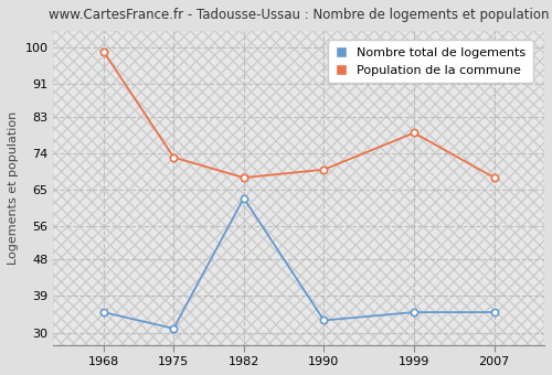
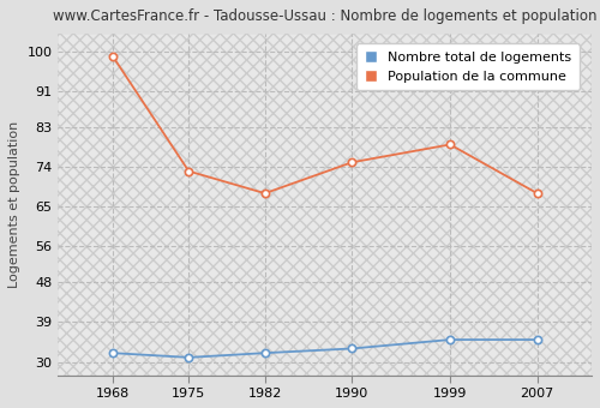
Nombre total de logements/1968: 35 -> 32
Nombre total de logements/1982: 63 -> 32
Population de la commune/1990: 70 -> 75
